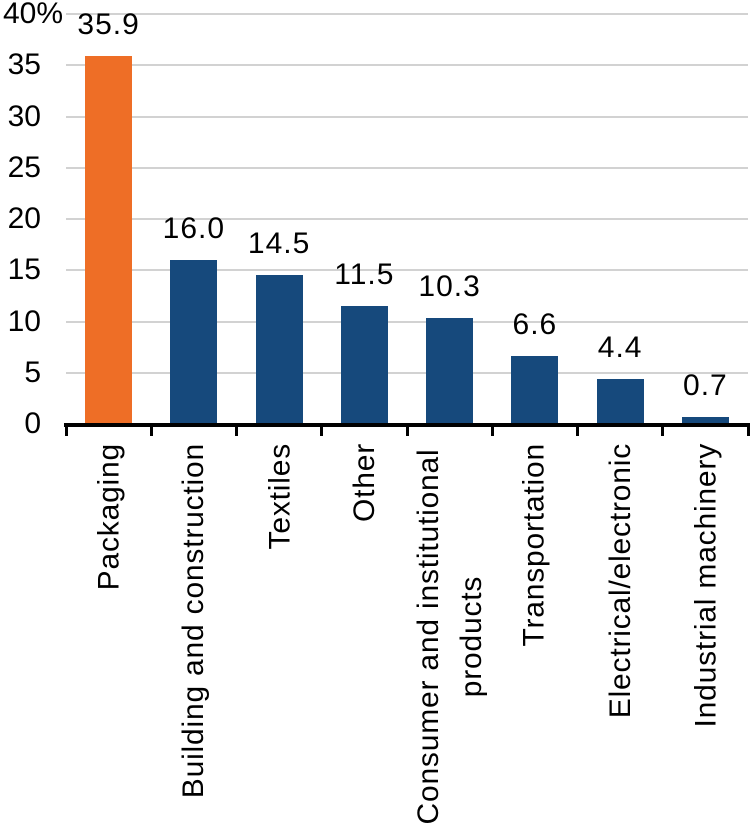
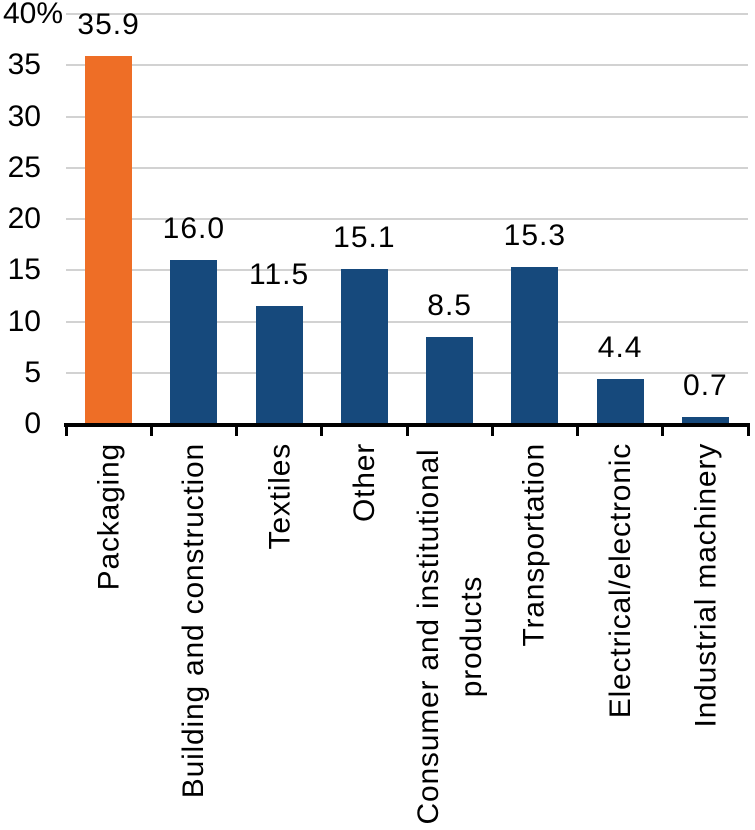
Textiles: 14.5 -> 11.5
Other: 11.5 -> 15.1
Consumer and institutional products: 10.3 -> 8.5
Transportation: 6.6 -> 15.3
